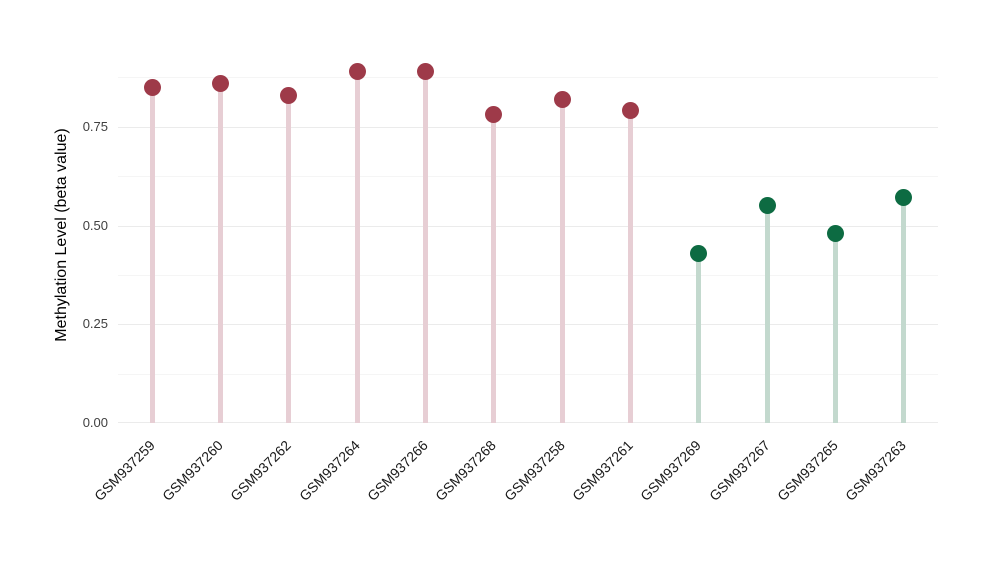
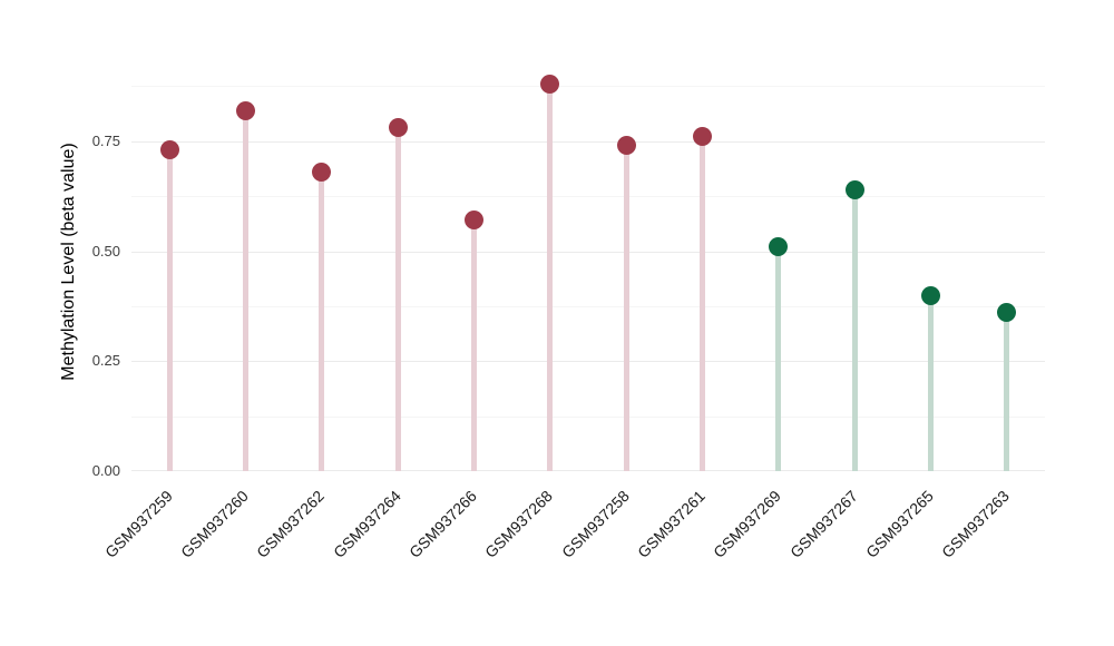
GSM937259: 0.85 -> 0.73
GSM937260: 0.86 -> 0.82
GSM937262: 0.83 -> 0.68
GSM937264: 0.89 -> 0.78
GSM937266: 0.89 -> 0.57
GSM937268: 0.78 -> 0.88
GSM937258: 0.82 -> 0.74
GSM937261: 0.79 -> 0.76
GSM937269: 0.43 -> 0.51
GSM937267: 0.55 -> 0.64
GSM937265: 0.48 -> 0.40
GSM937263: 0.57 -> 0.36
